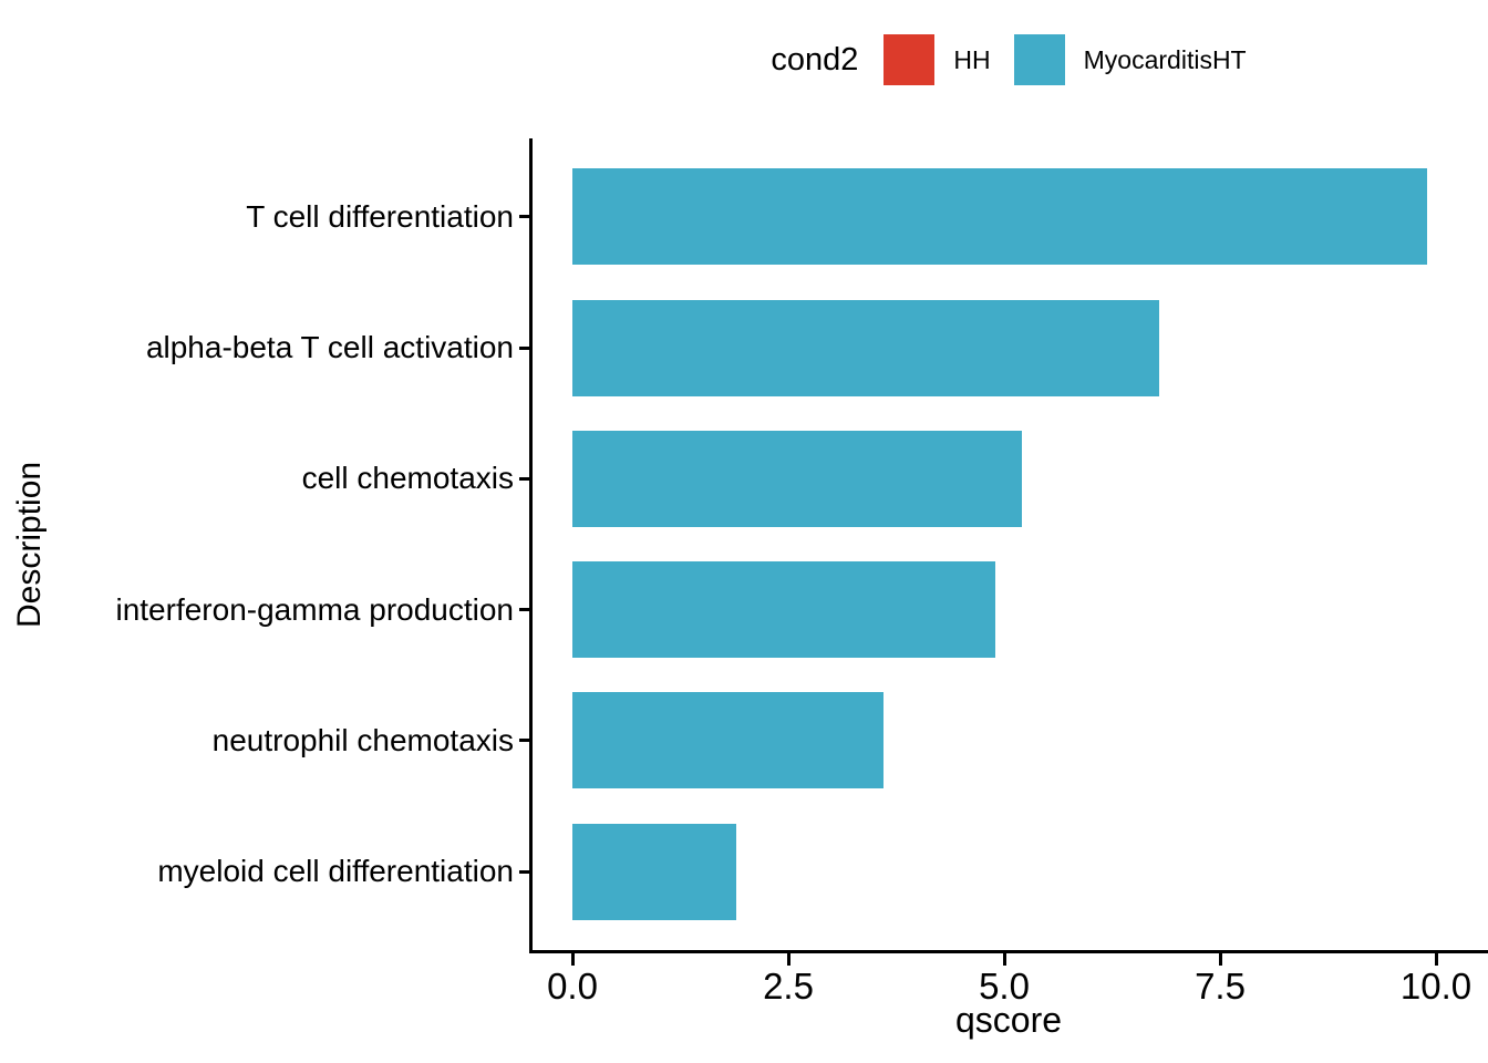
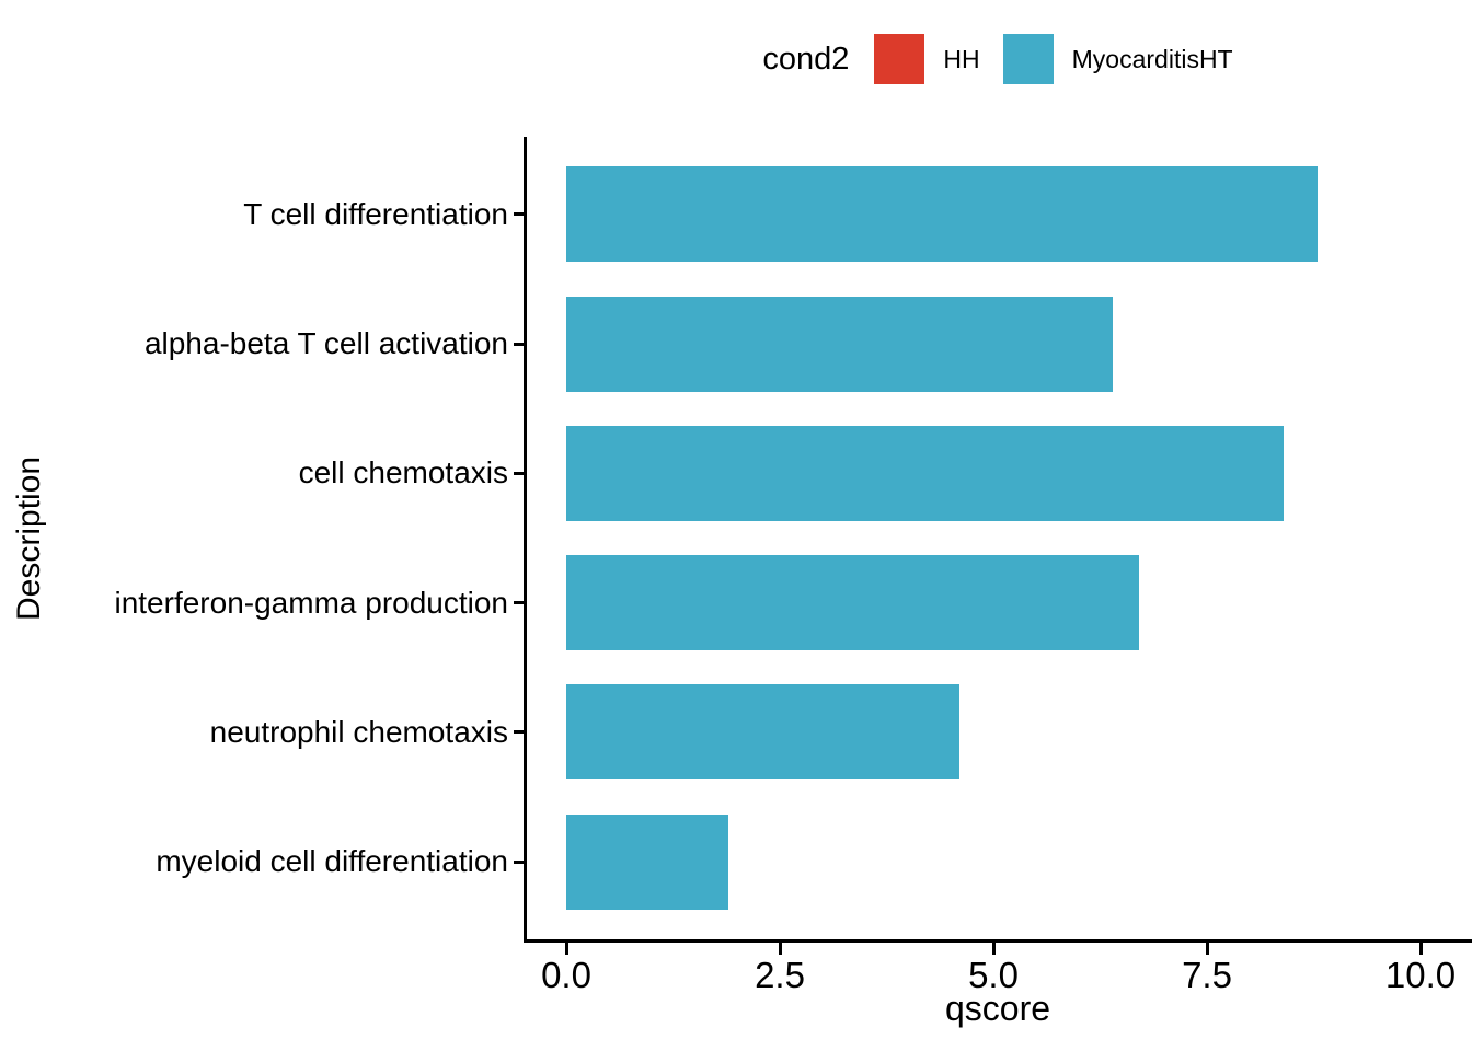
T cell differentiation: 9.9 -> 8.8
alpha-beta T cell activation: 6.8 -> 6.4
cell chemotaxis: 5.2 -> 8.4
interferon-gamma production: 4.9 -> 6.7
neutrophil chemotaxis: 3.6 -> 4.6
